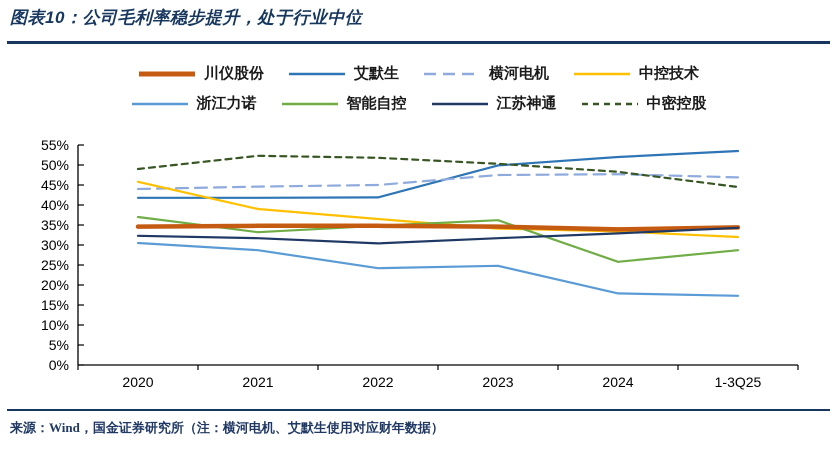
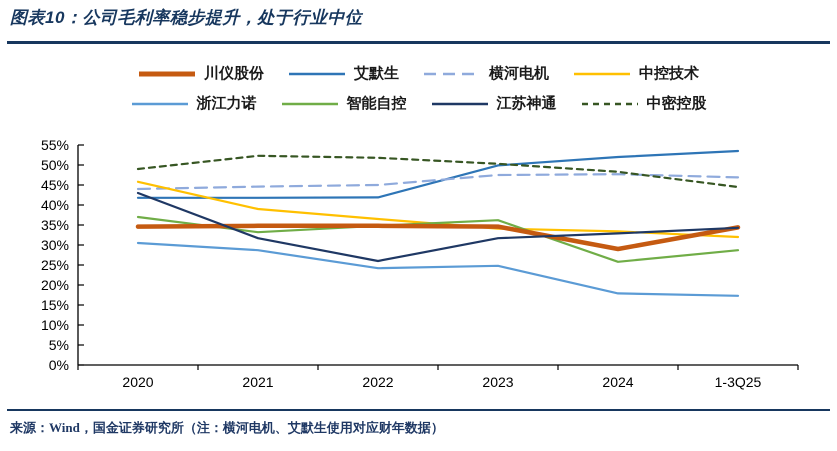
江苏神通/2020: 32% -> 43%
江苏神通/2022: 30% -> 26%
川仪股份/2024: 34% -> 29%
